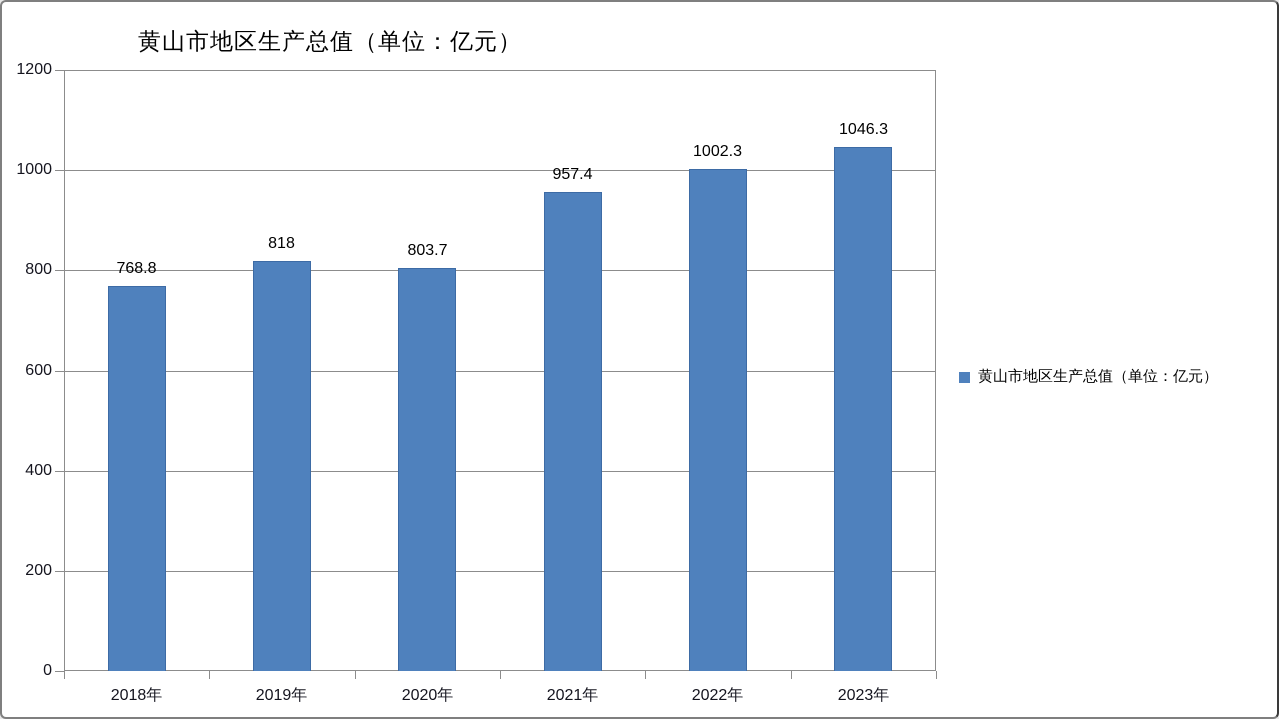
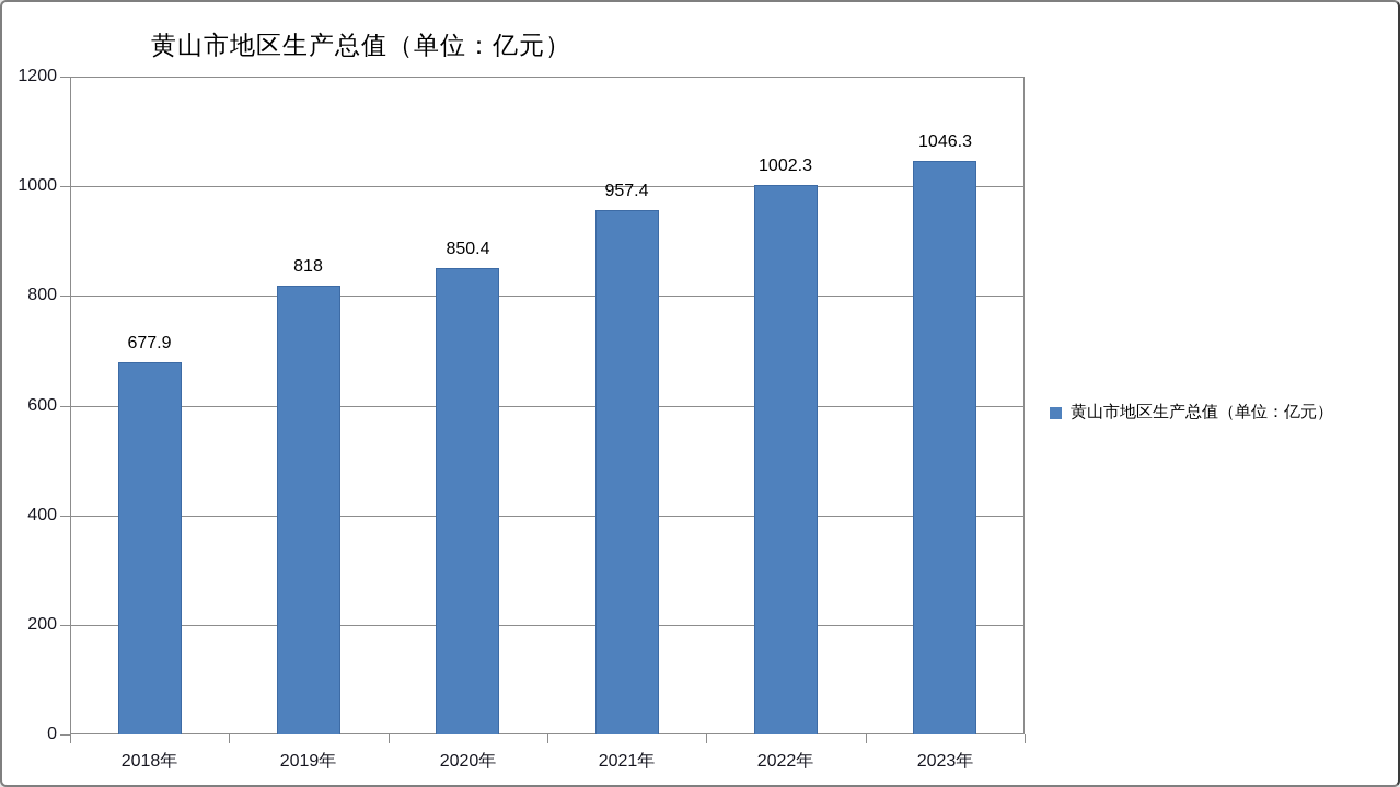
2018年: 768.8 -> 677.9
2020年: 803.7 -> 850.4
